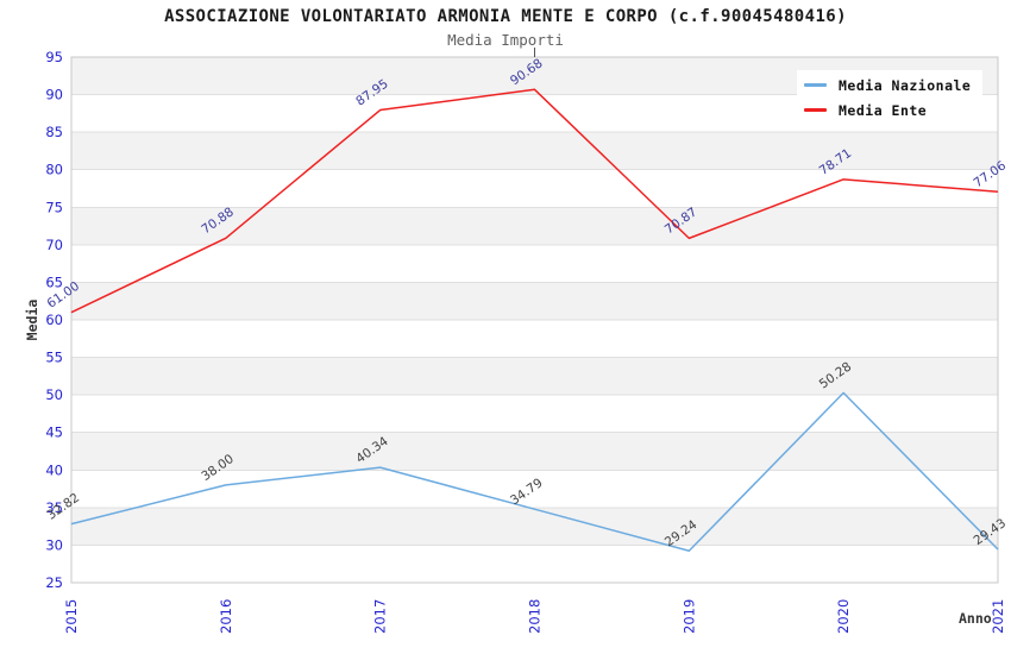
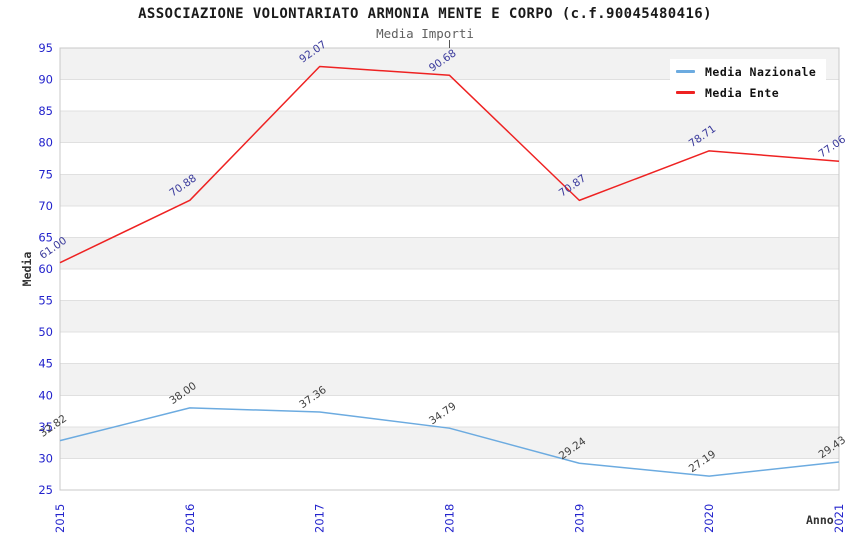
Media Nazionale/2017: 40.34 -> 37.36
Media Ente/2017: 87.95 -> 92.07
Media Nazionale/2020: 50.28 -> 27.19
